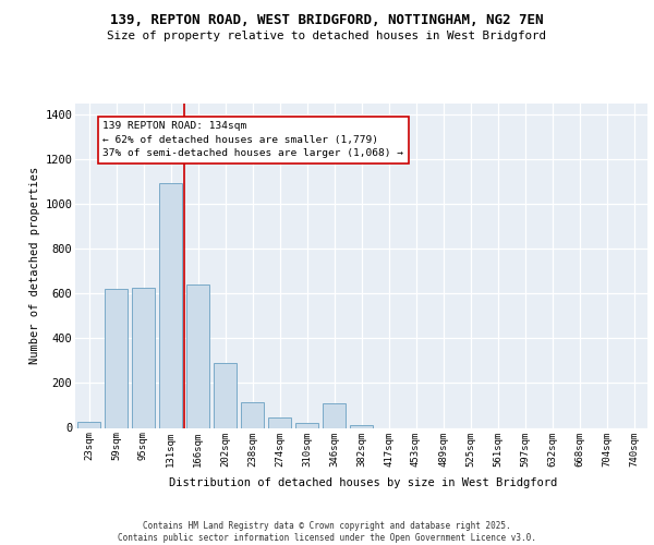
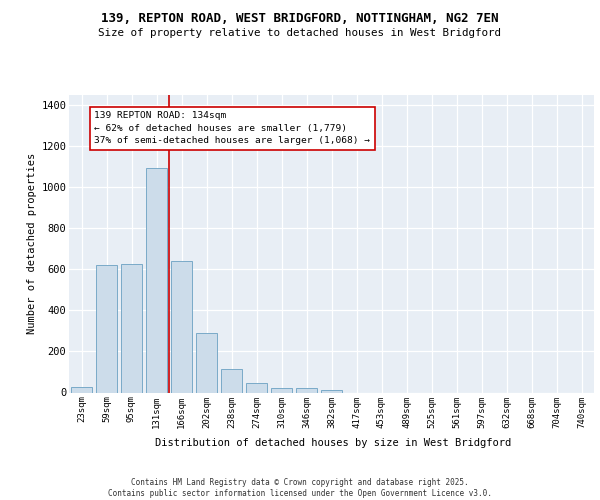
346sqm: 110 -> 20
